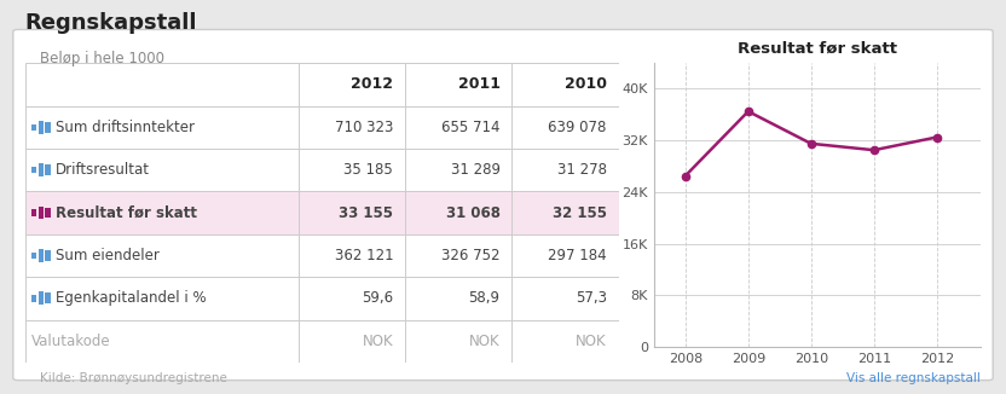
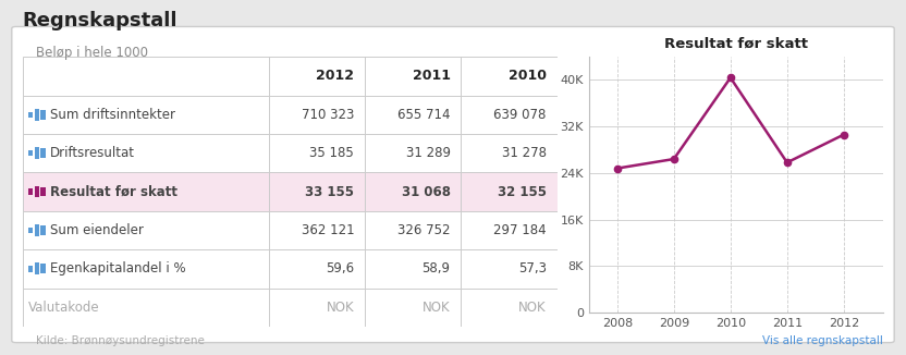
2008: 26.5K -> 24.8K
2009: 36.5K -> 26.4K
2010: 31.5K -> 40.4K
2011: 30.5K -> 25.8K
2012: 32.5K -> 30.6K
